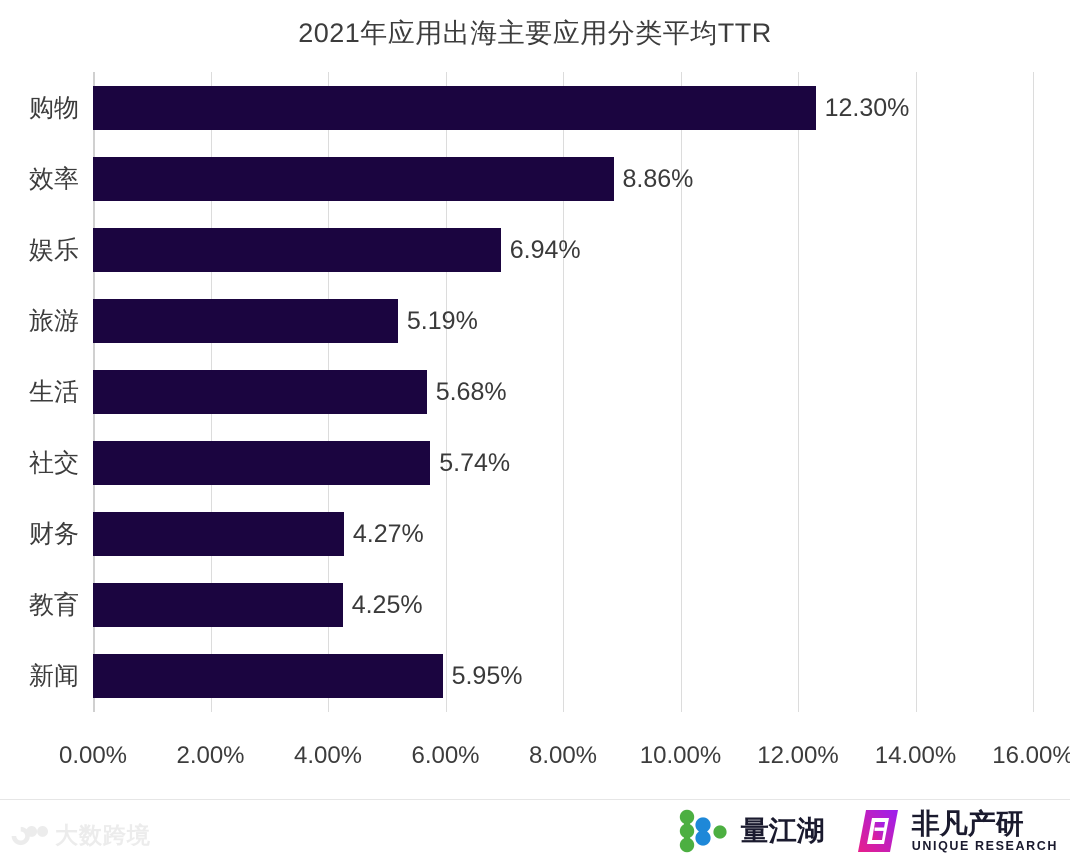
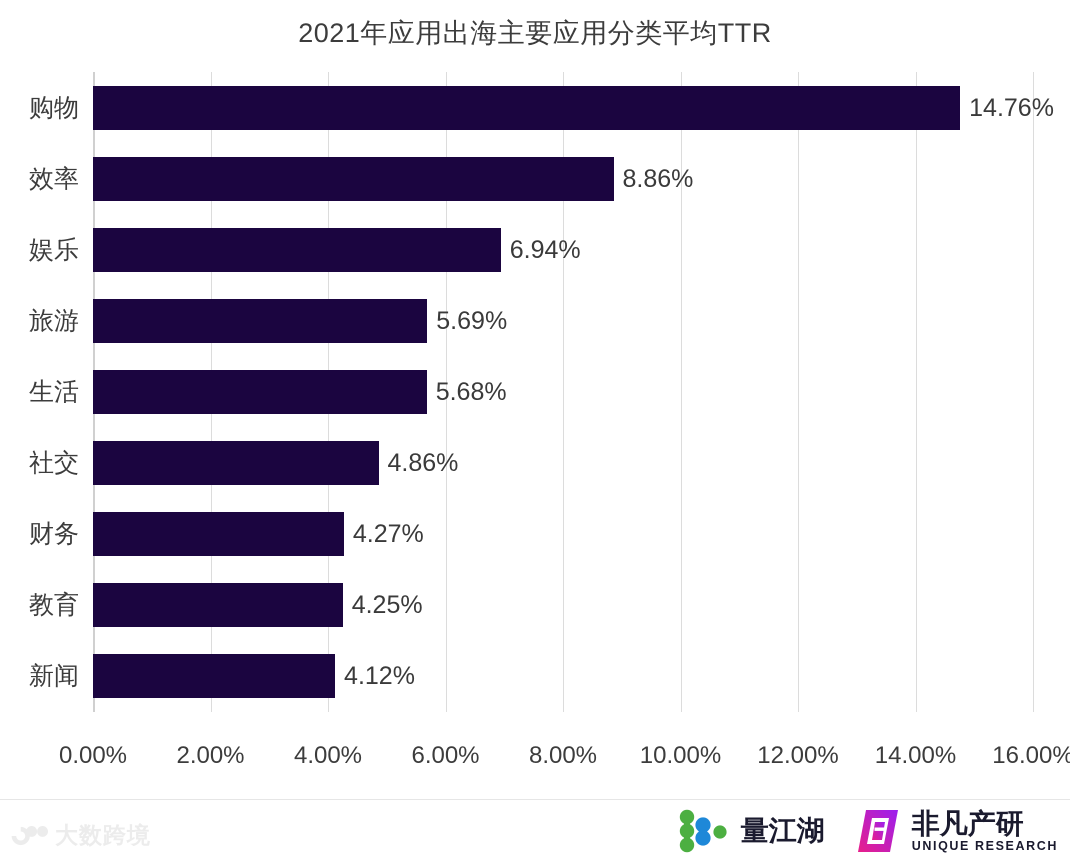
购物: 12.30% -> 14.76%
旅游: 5.19% -> 5.69%
社交: 5.74% -> 4.86%
新闻: 5.95% -> 4.12%
